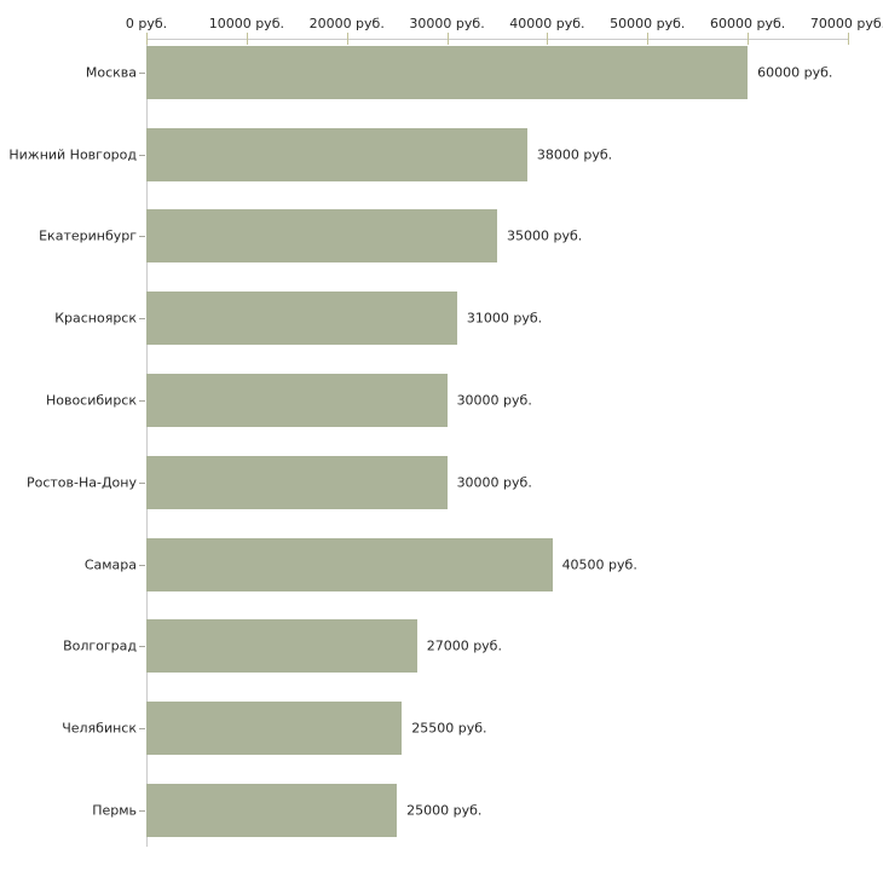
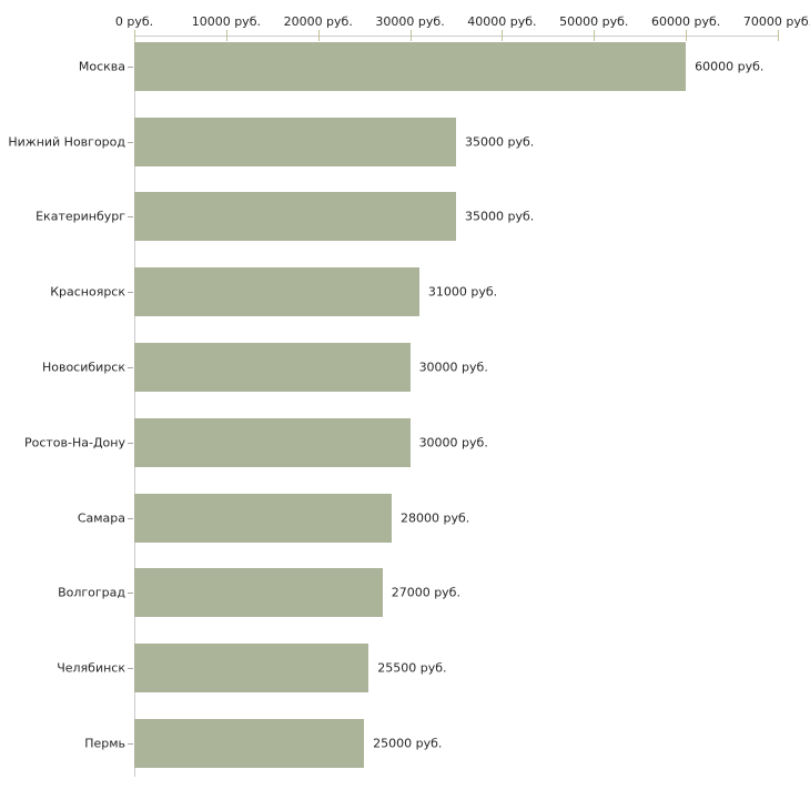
Нижний Новгород: 38000 -> 35000
Самара: 40500 -> 28000
